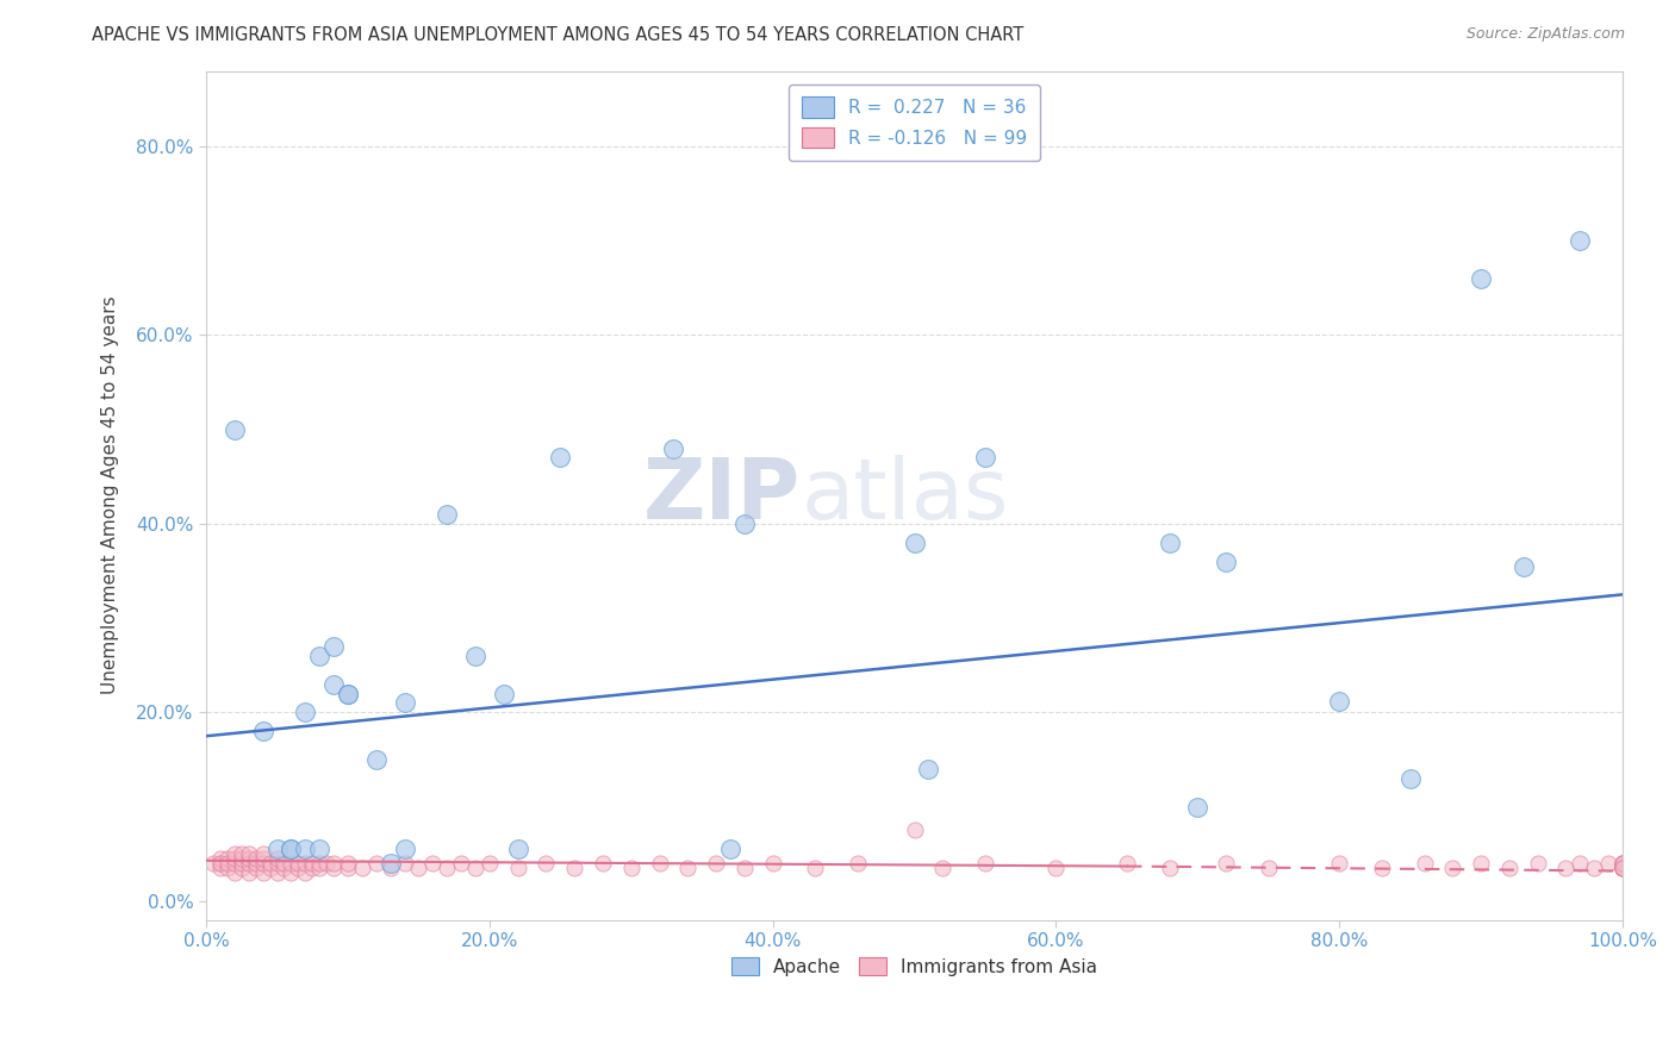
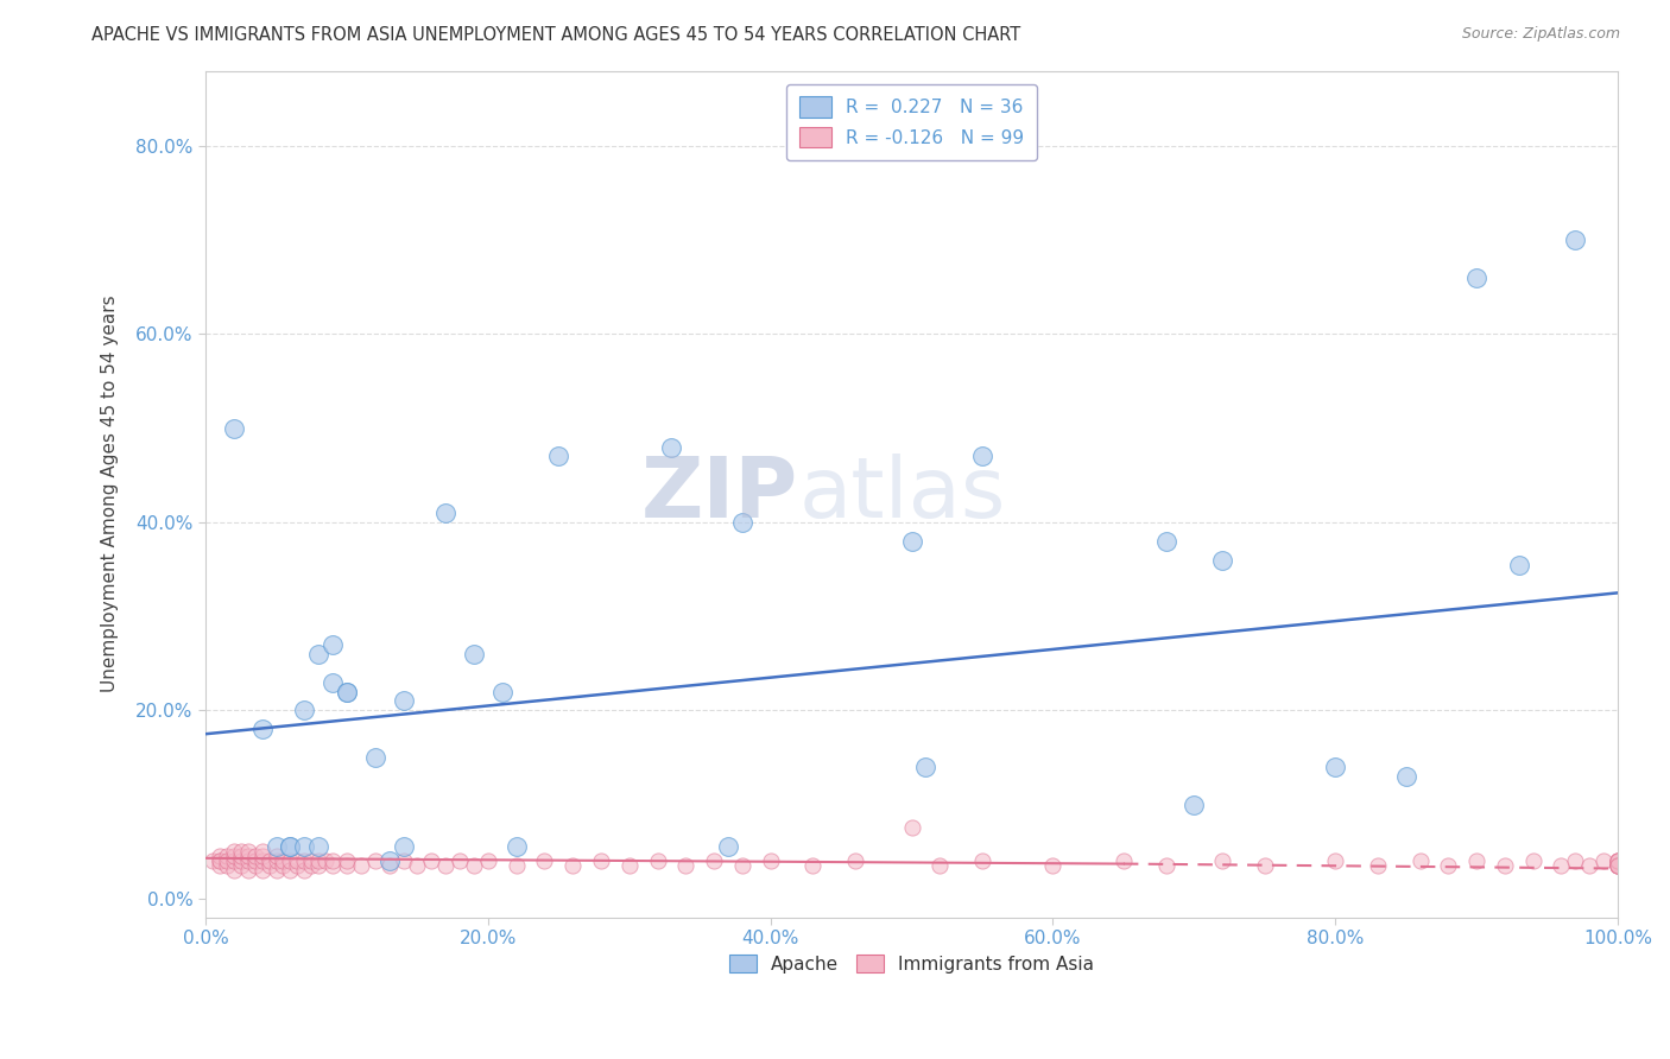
Apache/80.0%: 21.2% -> 14.0%
